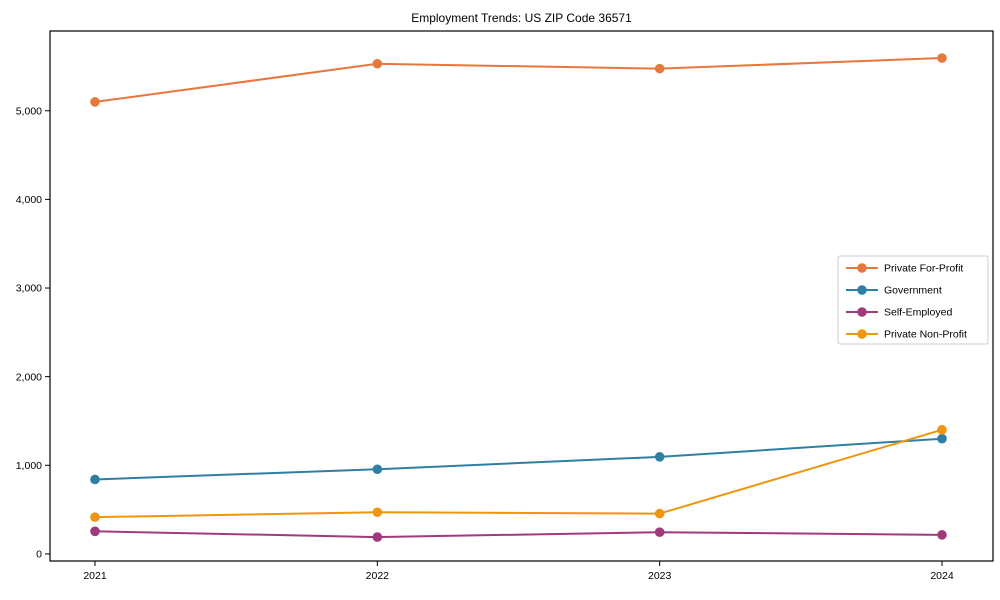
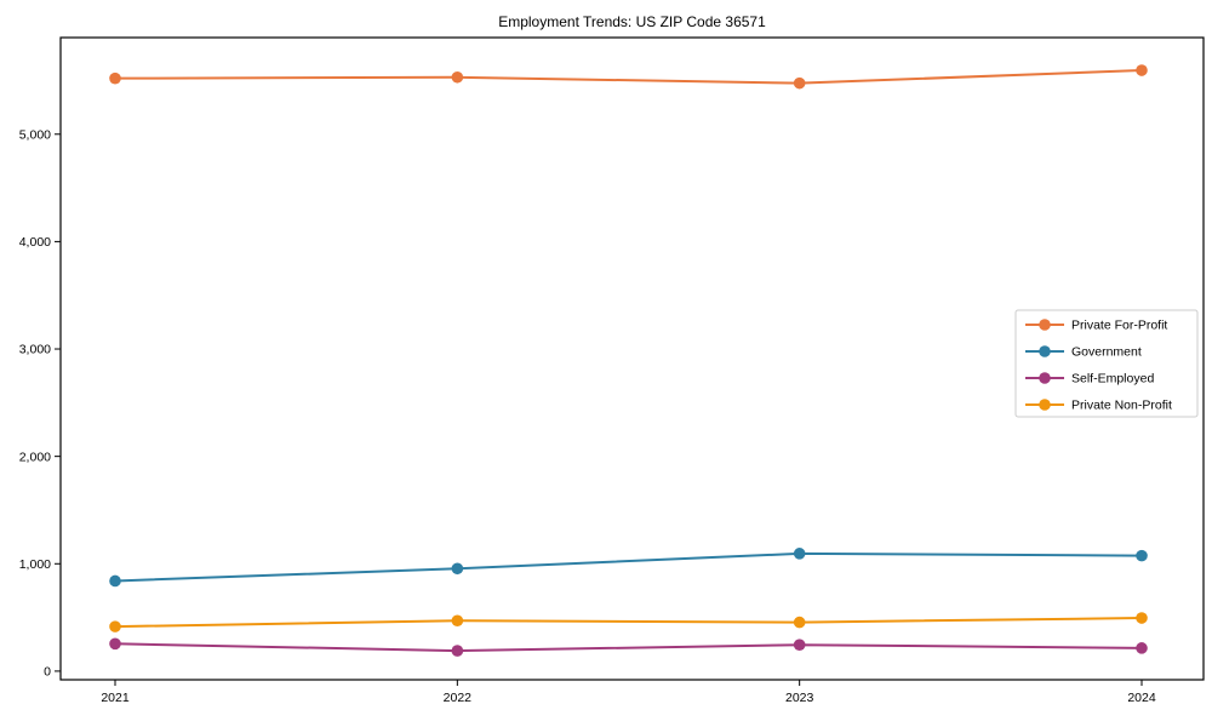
Private For-Profit/2021: 5100 -> 5500
Government/2024: 1300 -> 1100
Private Non-Profit/2024: 1400 -> 500
